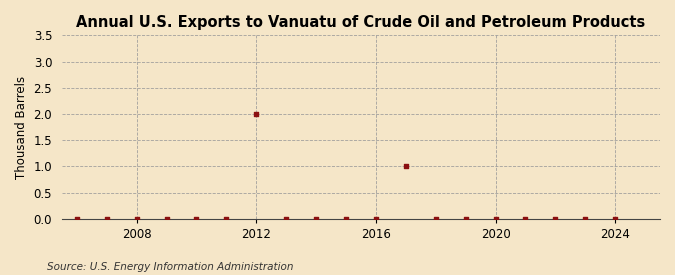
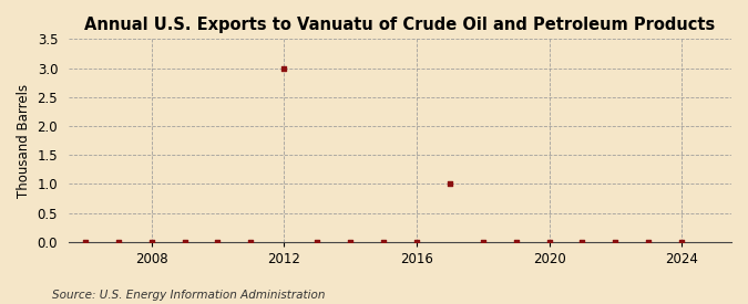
2012: 2 -> 3
